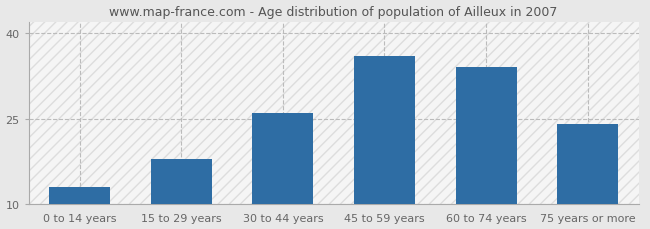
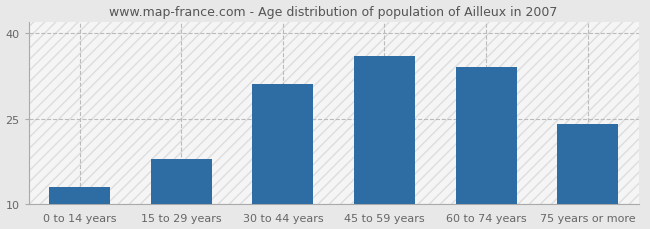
30 to 44 years: 26 -> 31
